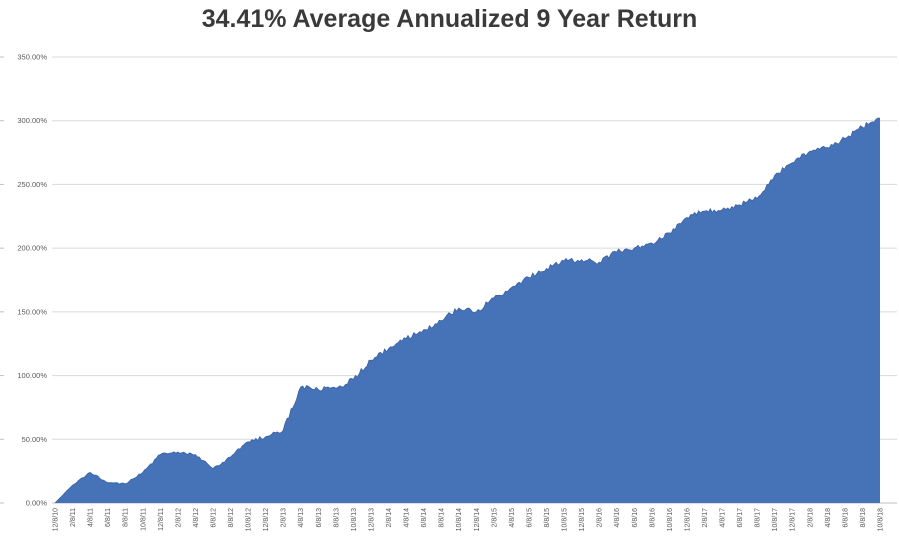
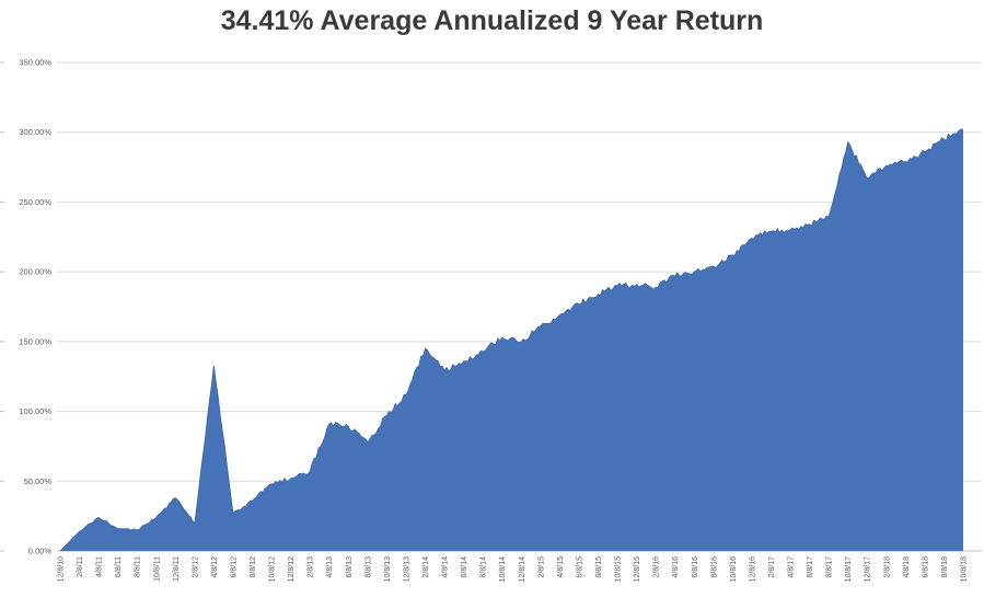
2/8/12: 40% -> 20%
4/8/12: 38% -> 133%
8/8/13: 90% -> 78%
2/8/14: 121% -> 145%
10/8/17: 257% -> 293%
